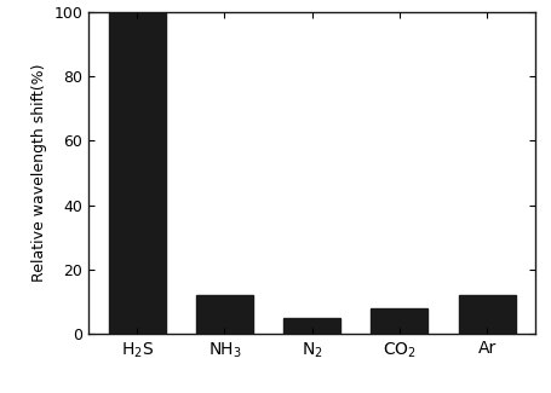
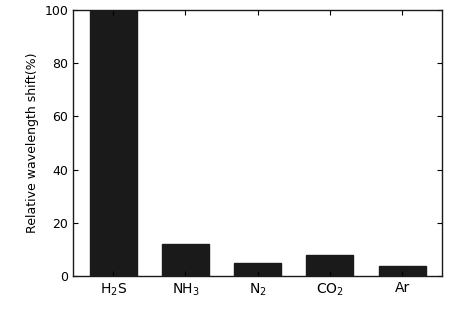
Ar: 12 -> 4
